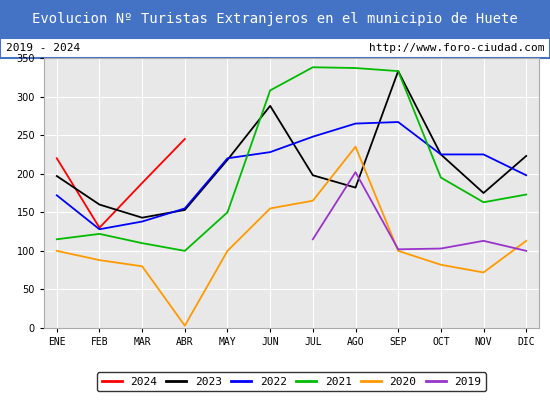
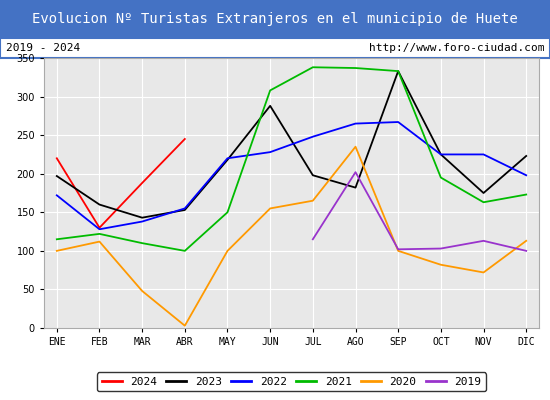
2020/FEB: 88 -> 112
2020/MAR: 80 -> 48
